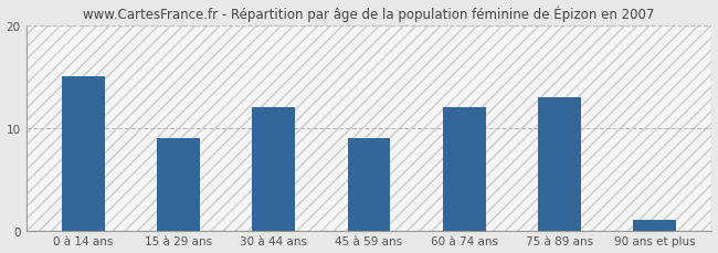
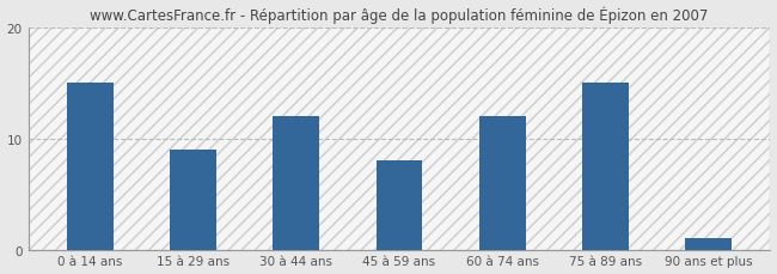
45 à 59 ans: 9 -> 8
75 à 89 ans: 13 -> 15
